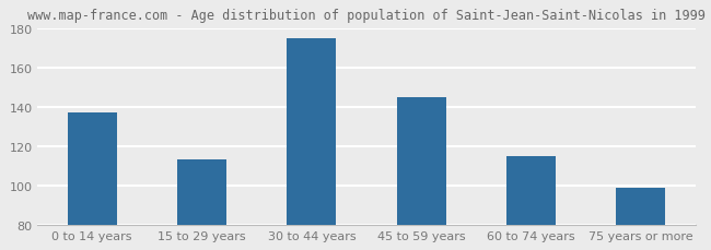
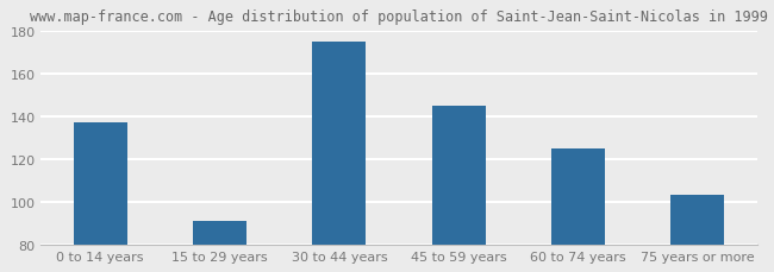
15 to 29 years: 113 -> 91
60 to 74 years: 115 -> 125
75 years or more: 99 -> 103
